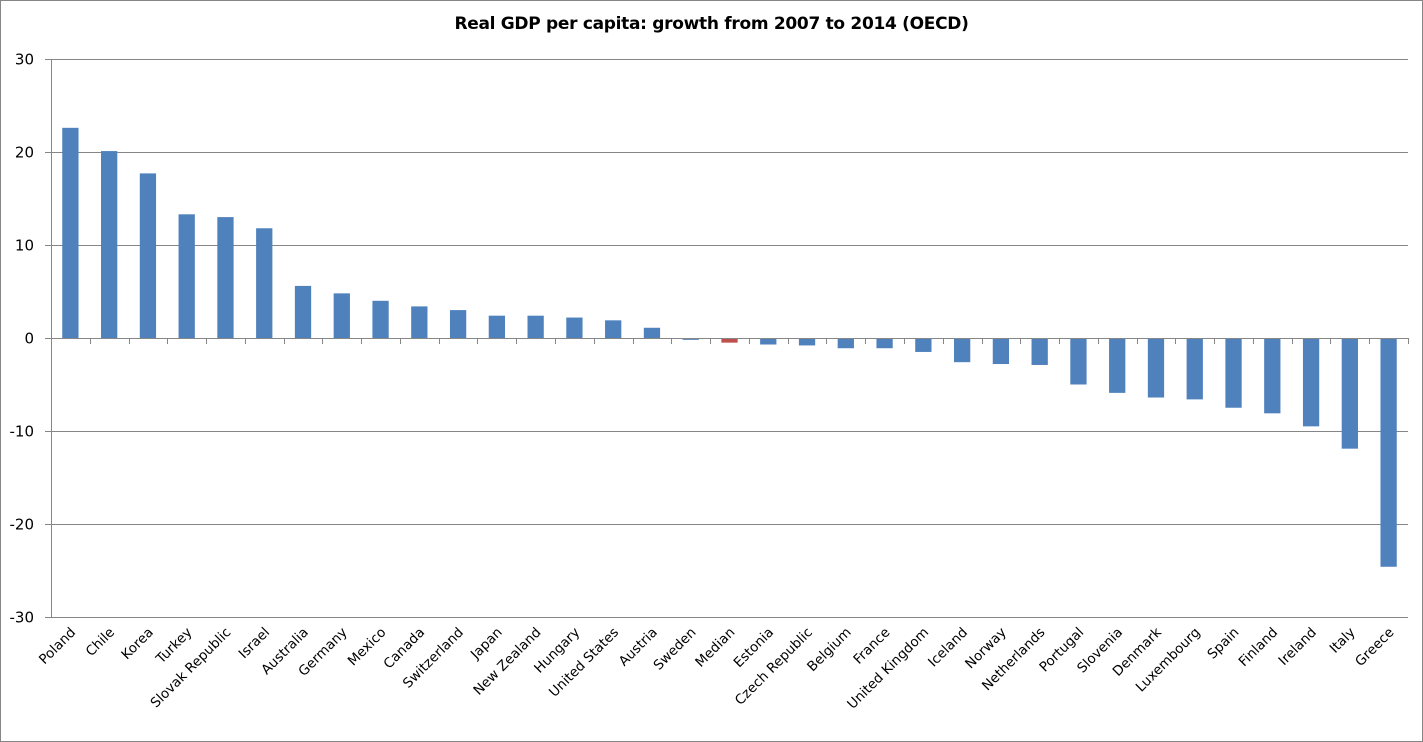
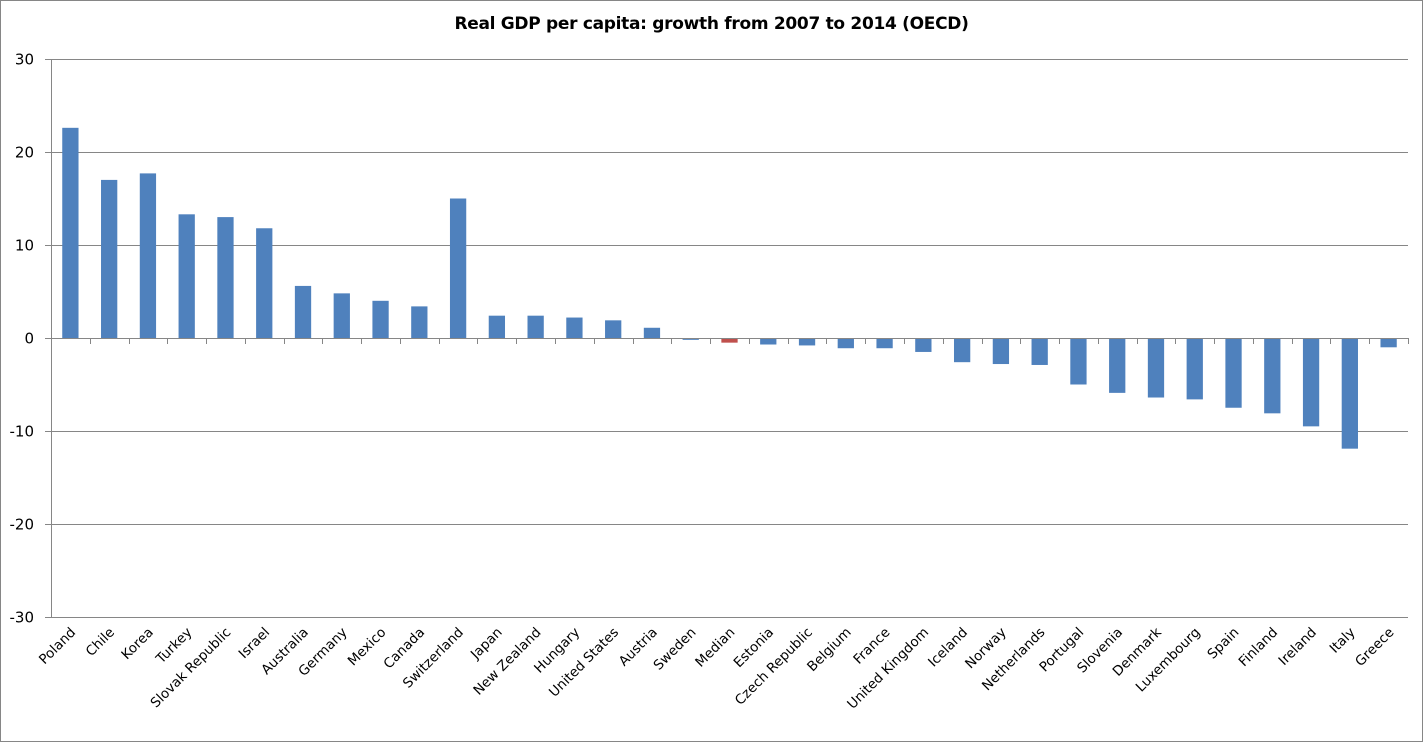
Chile: 20 -> 17
Switzerland: 3 -> 15
Greece: -25 -> -1
